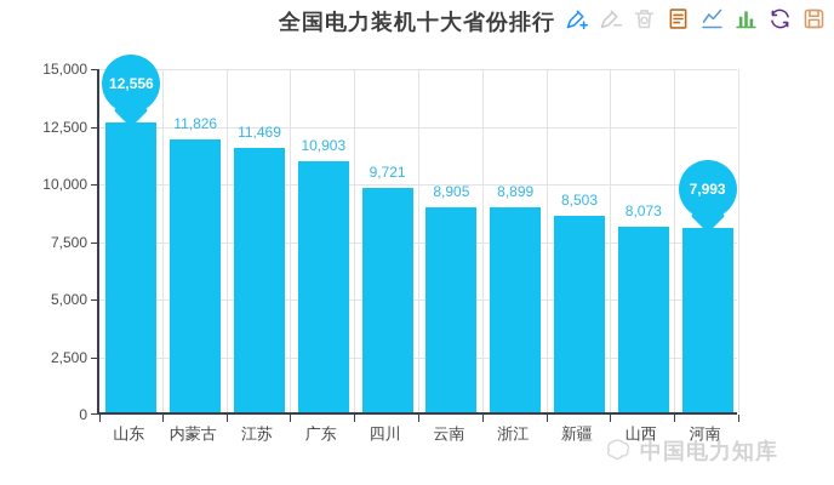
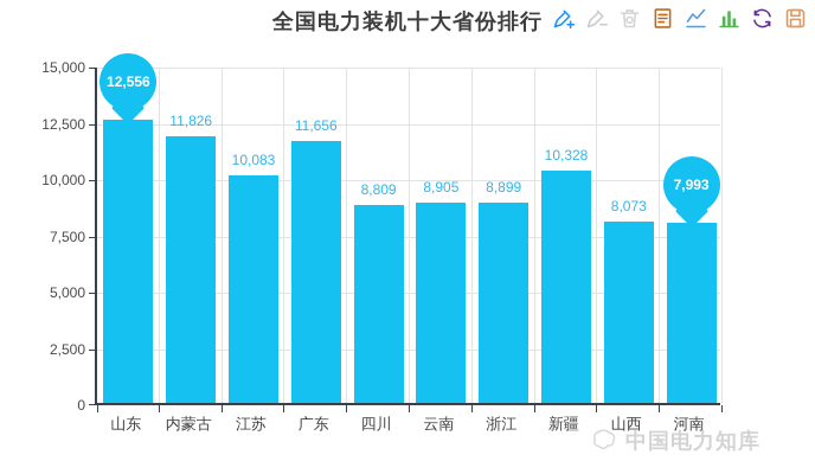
江苏: 11,469 -> 10,083
广东: 10,903 -> 11,656
四川: 9,721 -> 8,809
新疆: 8,503 -> 10,328
